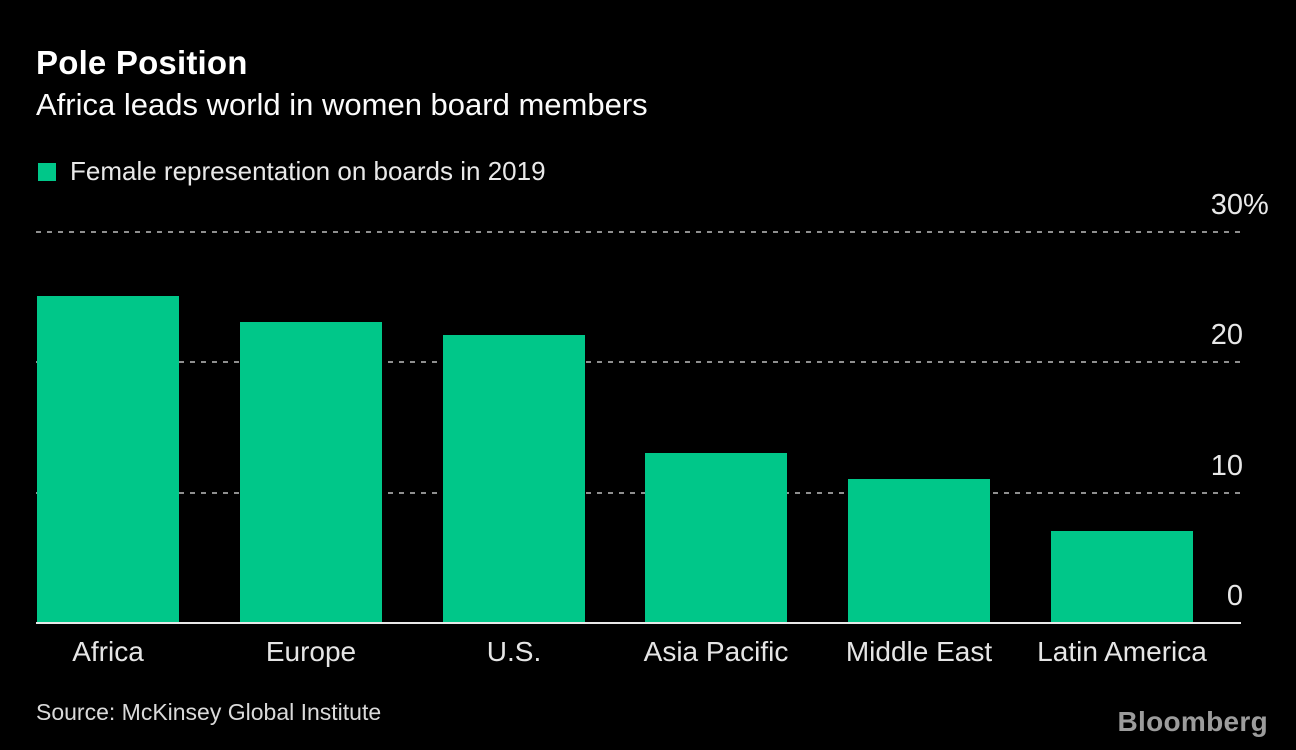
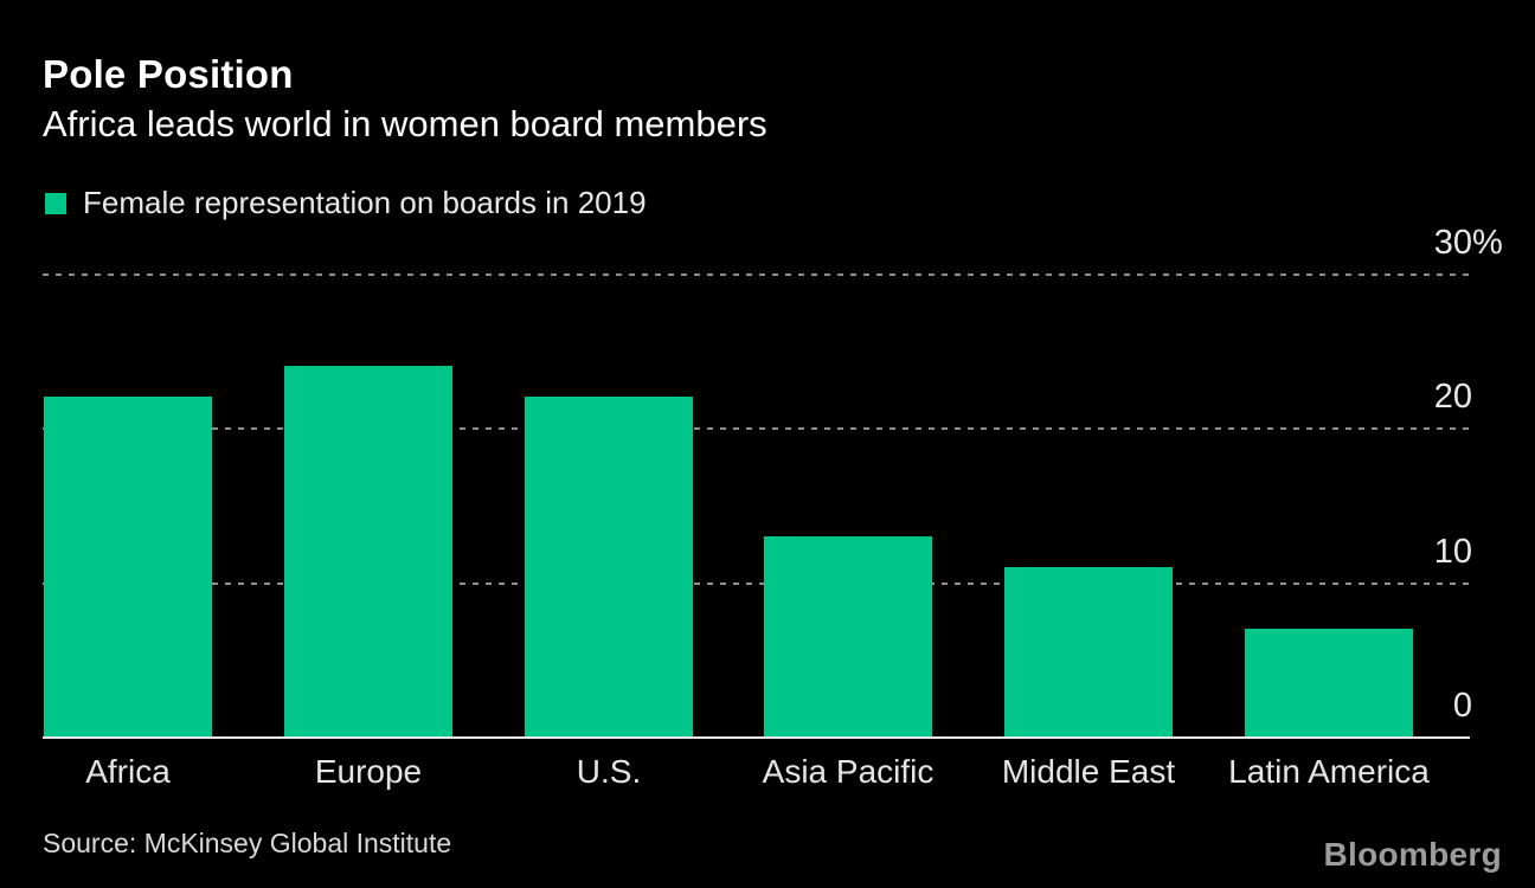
Africa: 25 -> 22
Europe: 23 -> 24
